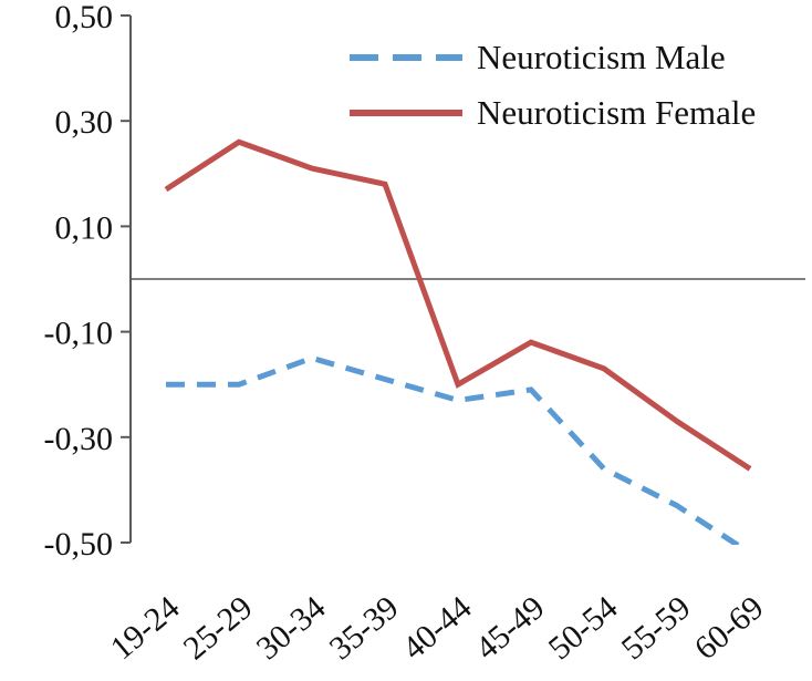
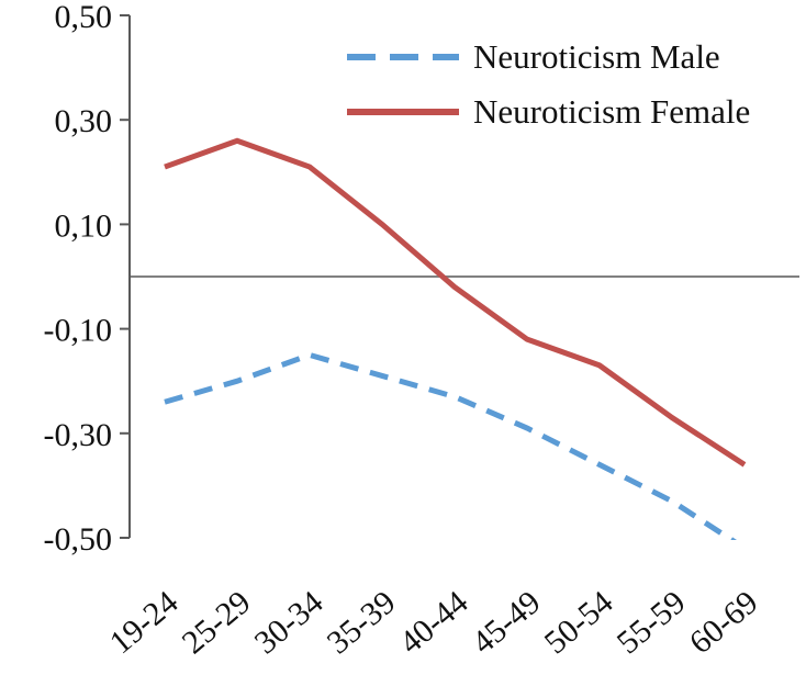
Neuroticism Male/19-24: -0,20 -> -0,24
Neuroticism Female/19-24: 0,17 -> 0,21
Neuroticism Female/35-39: 0,18 -> 0,10
Neuroticism Female/40-44: -0,20 -> -0,02
Neuroticism Male/45-49: -0,21 -> -0,29
